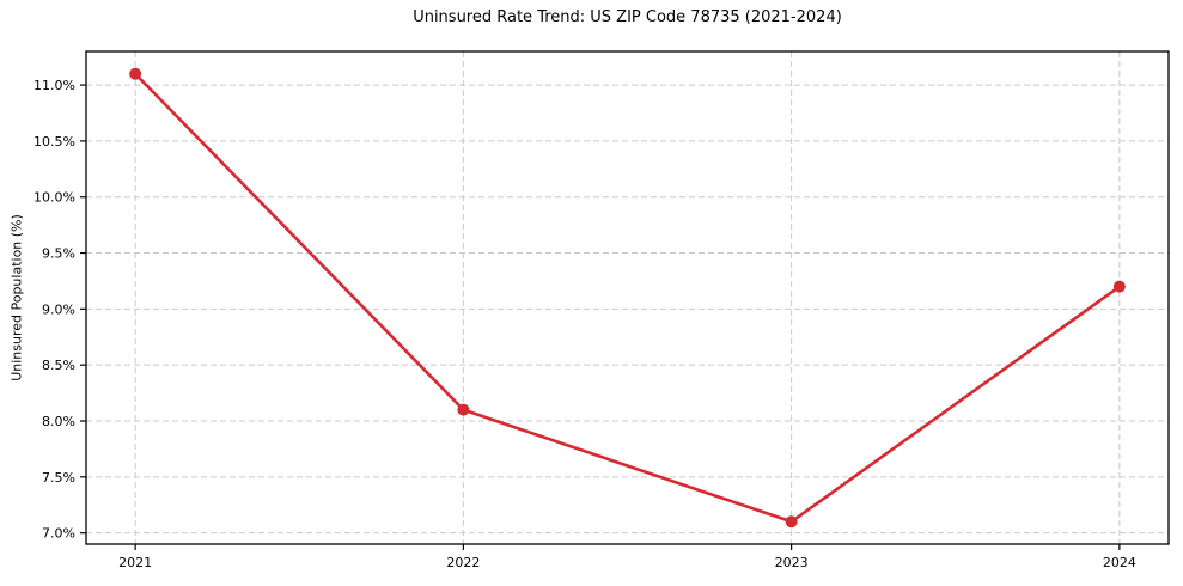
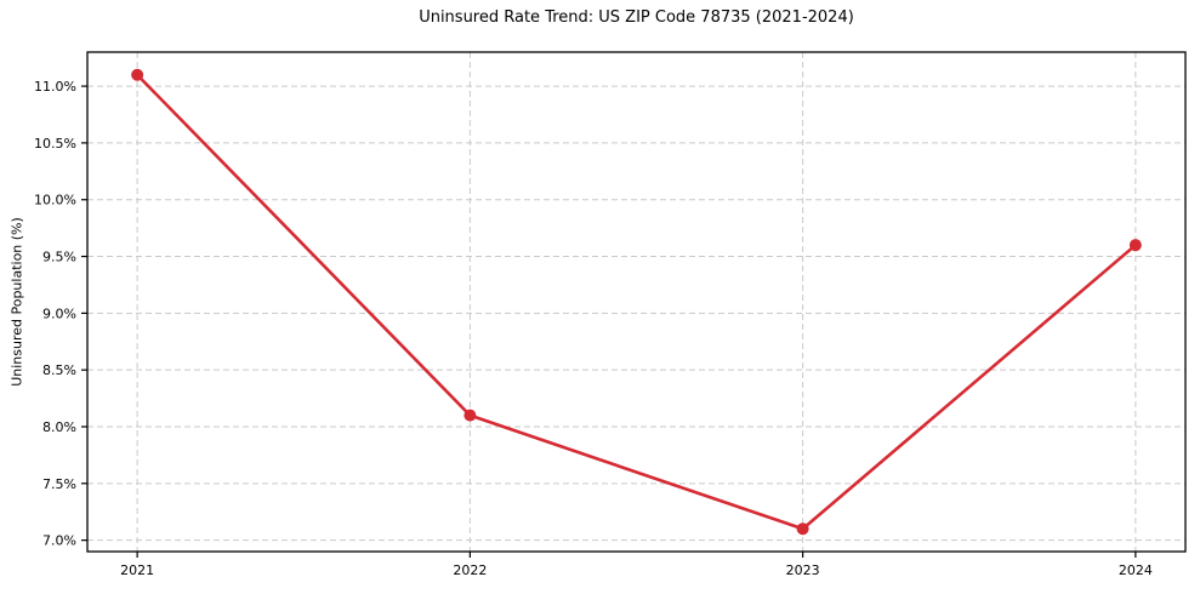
2024: 9.2% -> 9.6%
